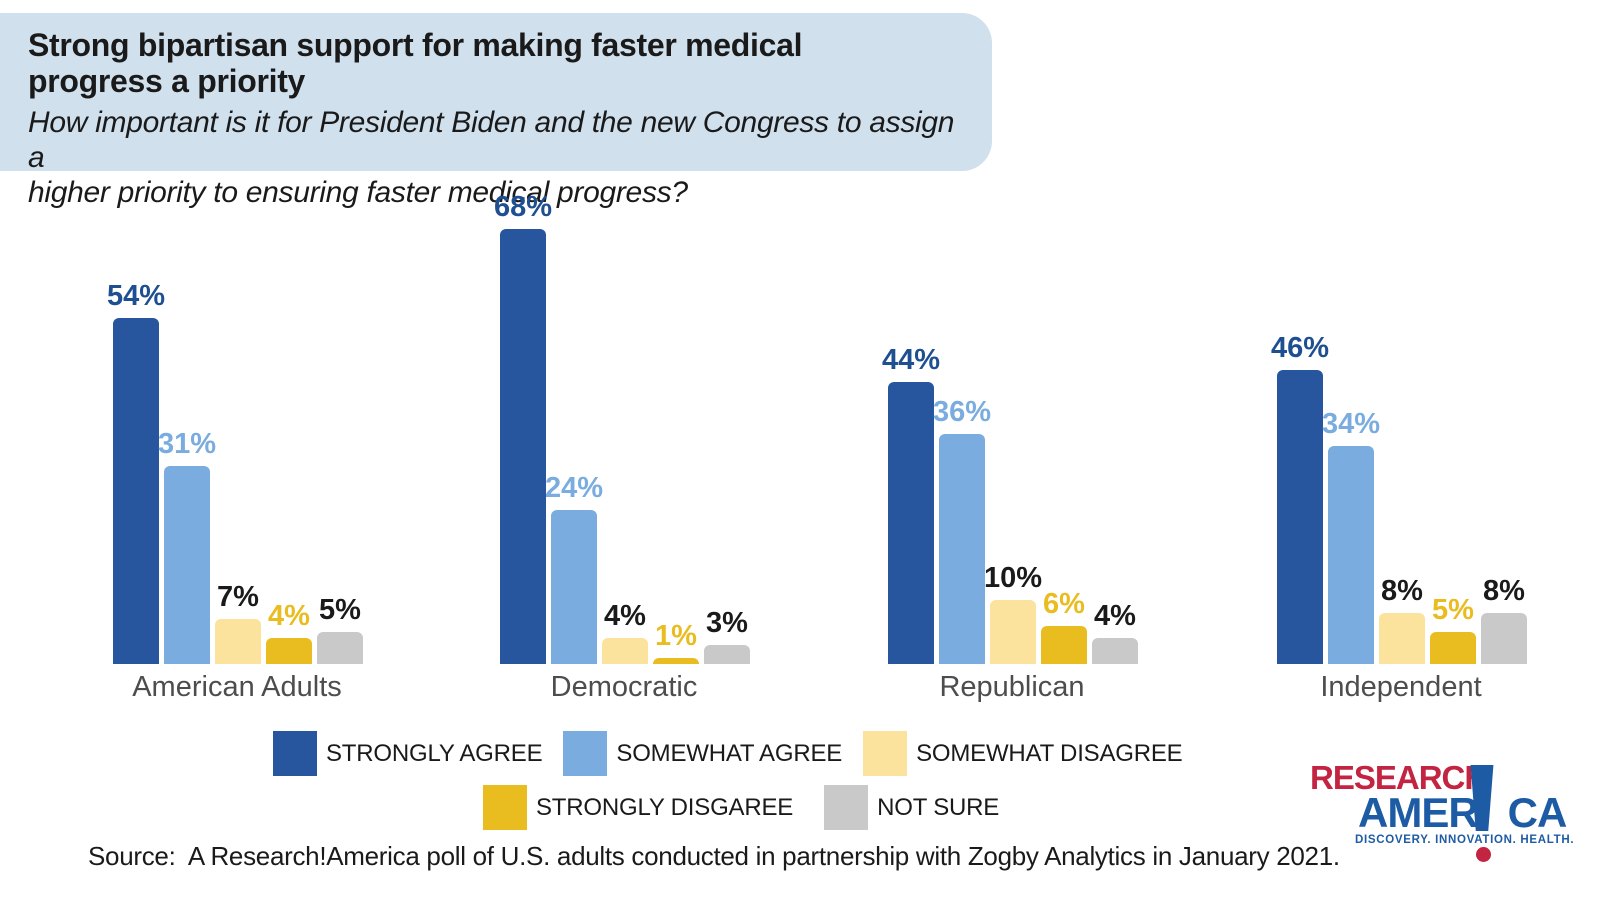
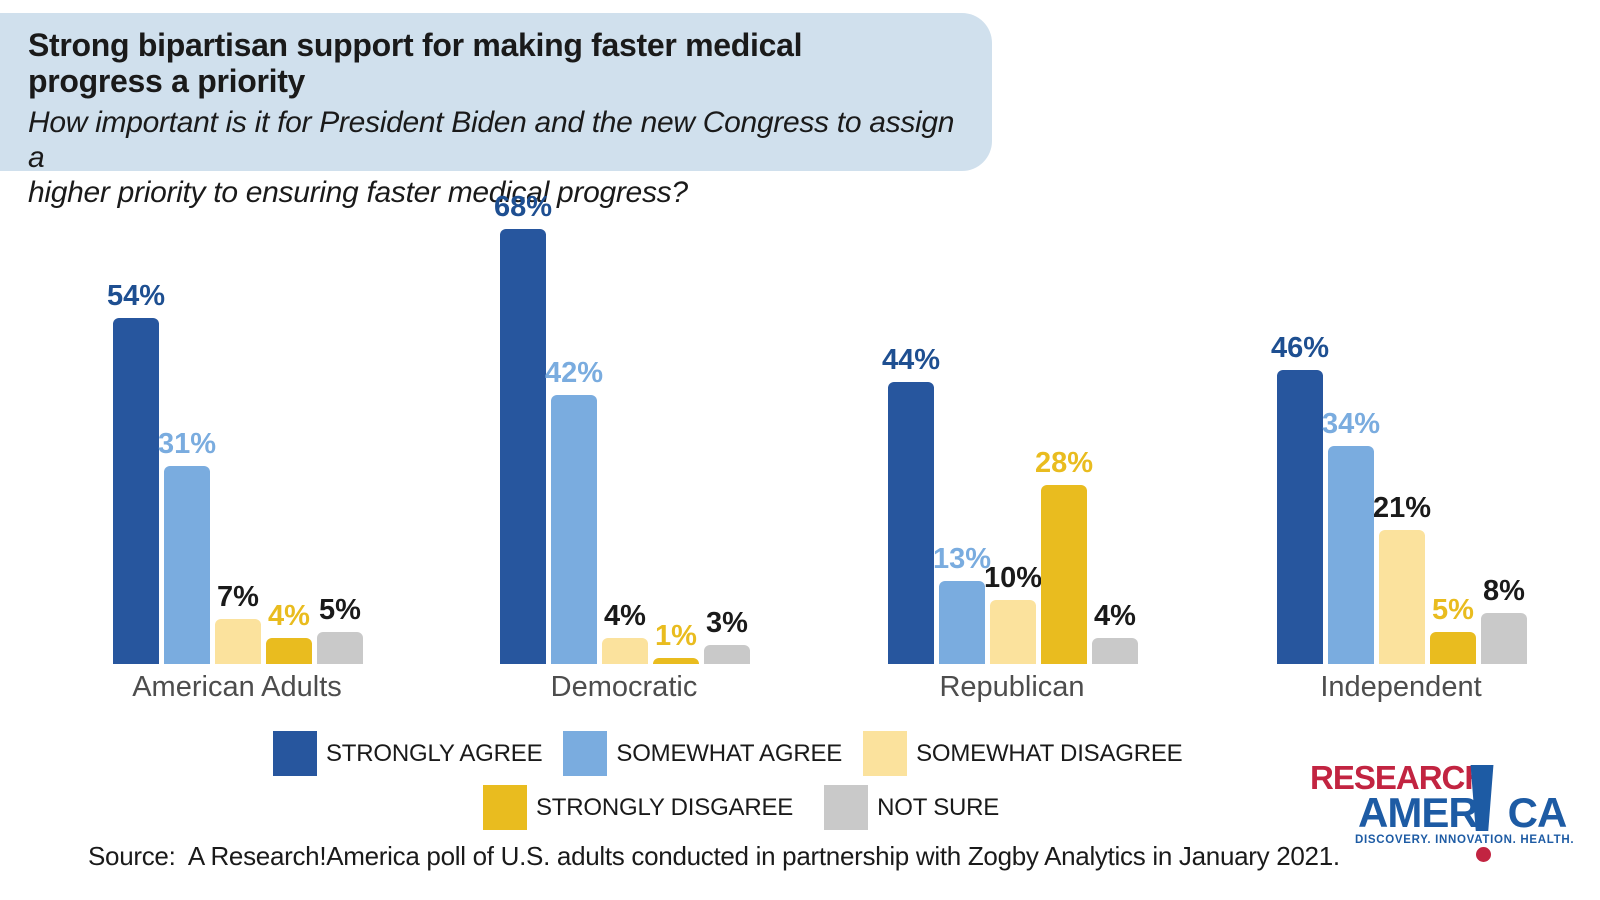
SOMEWHAT AGREE/Democratic: 24% -> 42%
SOMEWHAT AGREE/Republican: 36% -> 13%
STRONGLY DISGAREE/Republican: 6% -> 28%
SOMEWHAT DISAGREE/Independent: 8% -> 21%
